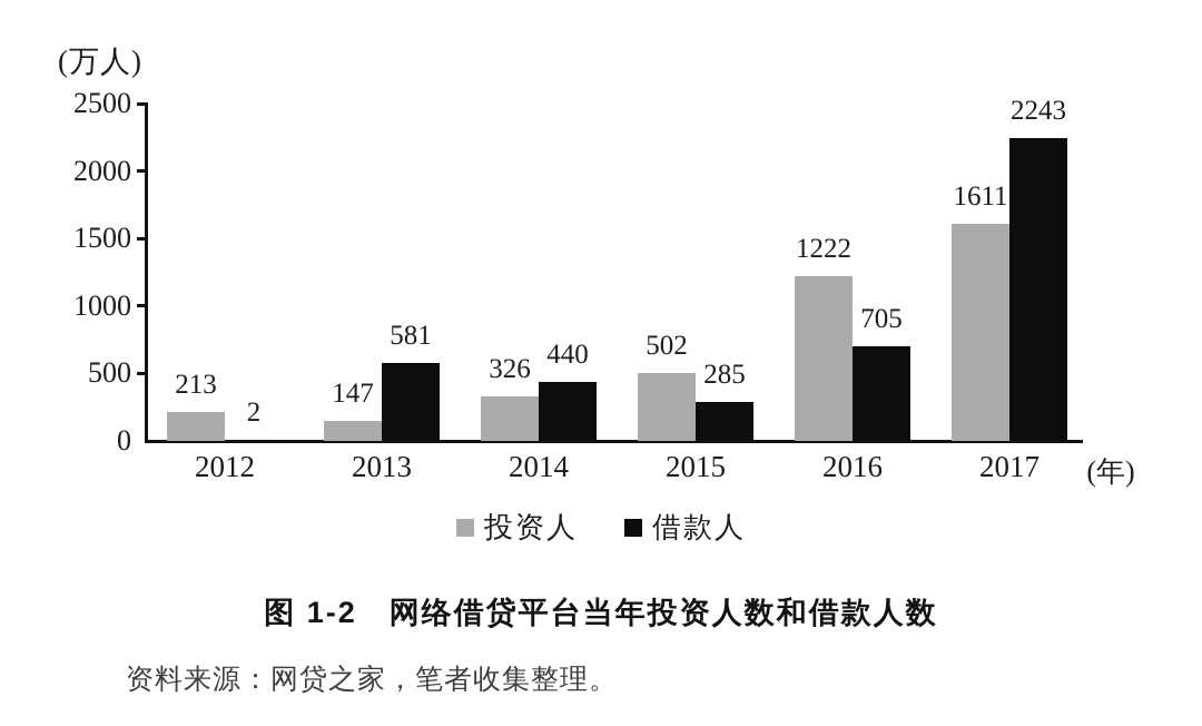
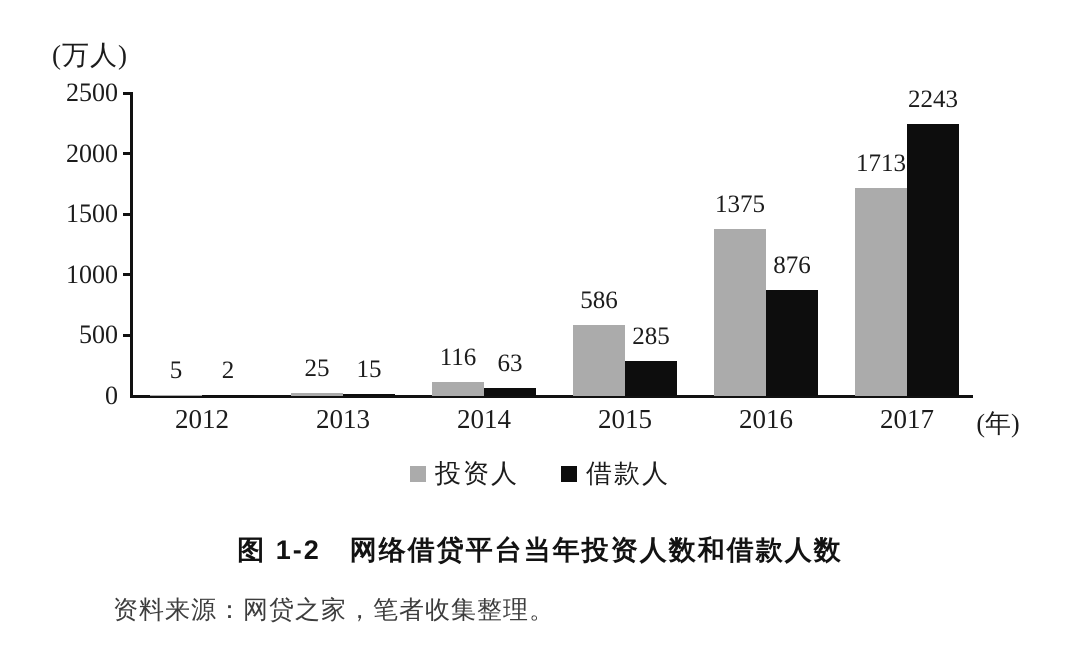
投资人/2012: 213 -> 5
投资人/2013: 147 -> 25
借款人/2013: 581 -> 15
投资人/2014: 326 -> 116
借款人/2014: 440 -> 63
投资人/2015: 502 -> 586
投资人/2016: 1222 -> 1375
借款人/2016: 705 -> 876
投资人/2017: 1611 -> 1713
